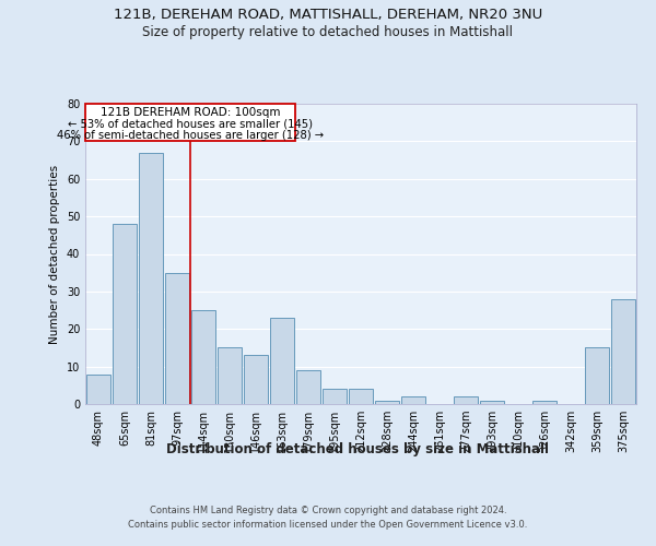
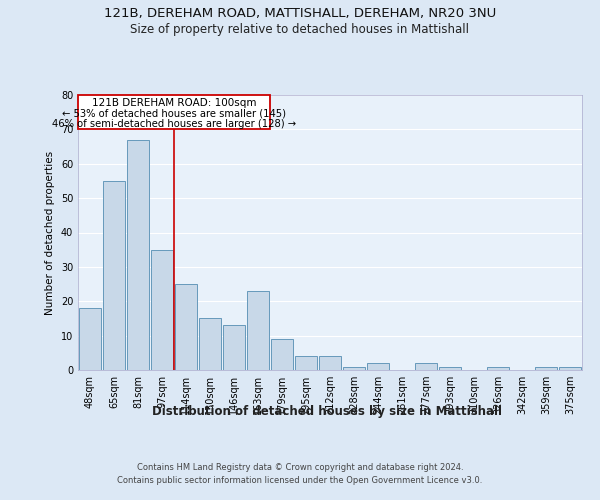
48sqm: 8 -> 18
65sqm: 48 -> 55
359sqm: 15 -> 1
375sqm: 28 -> 1
